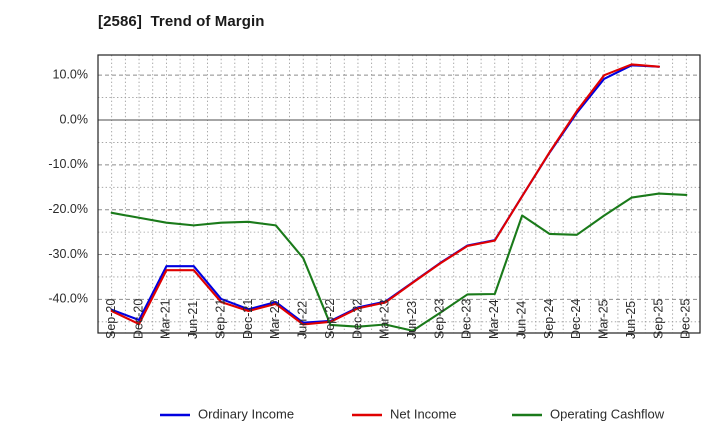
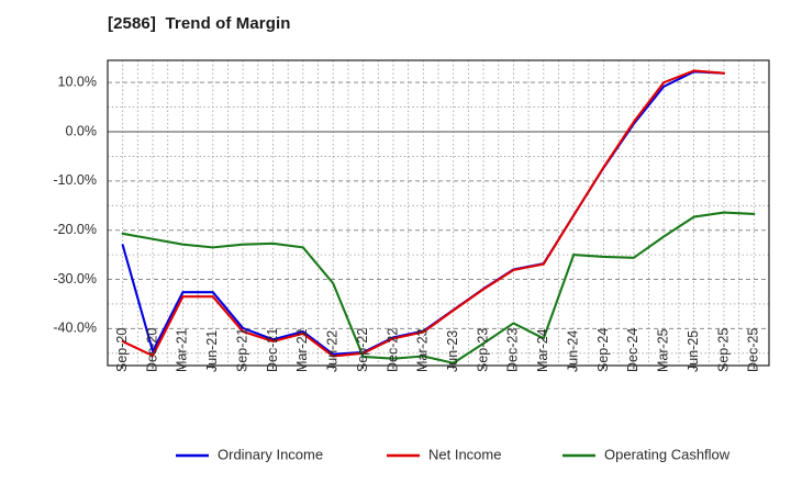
Ordinary Income/Sep-20: -42% -> -23%
Operating Cashflow/Mar-24: -39% -> -42%
Operating Cashflow/Jun-24: -21% -> -25%
